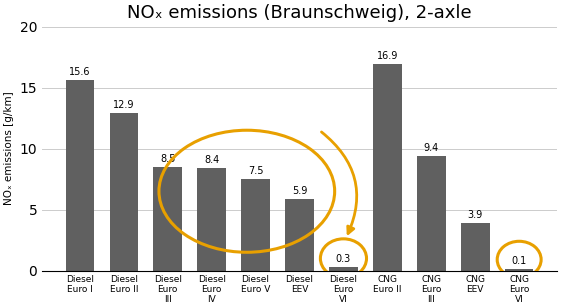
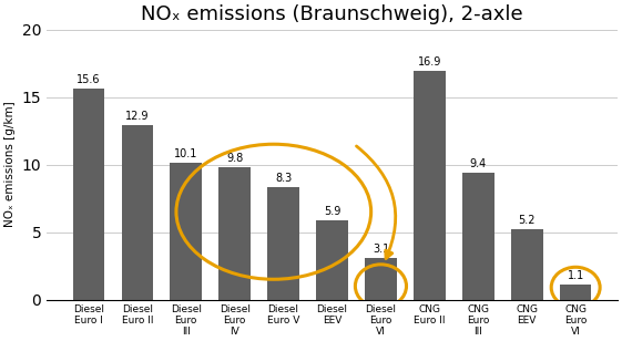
Diesel Euro III: 8.5 -> 10.1
Diesel Euro IV: 8.4 -> 9.8
Diesel Euro V: 7.5 -> 8.3
Diesel Euro VI: 0.3 -> 3.1
CNG EEV: 3.9 -> 5.2
CNG Euro VI: 0.1 -> 1.1
